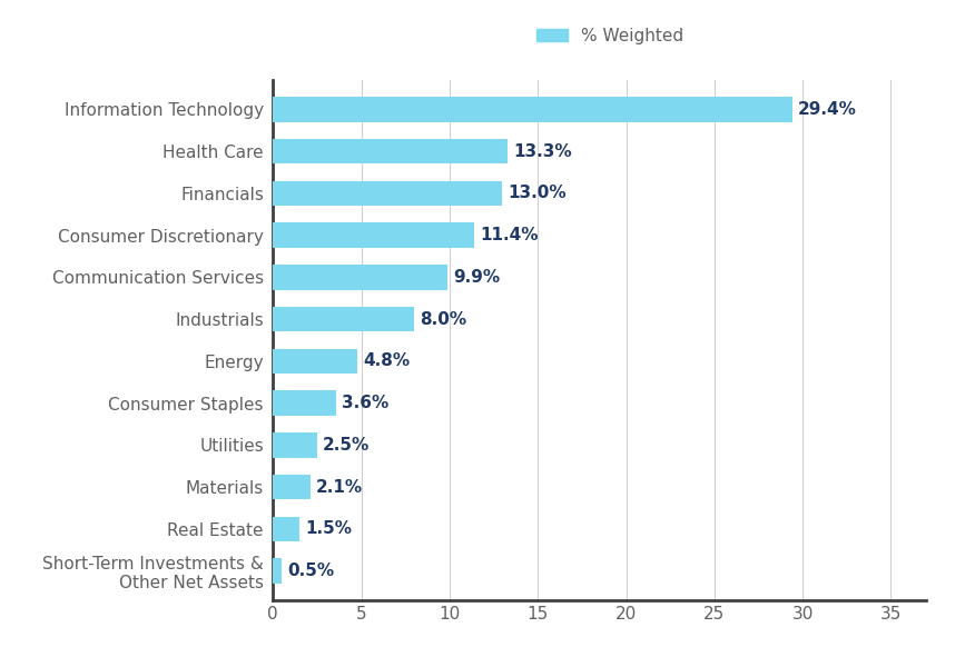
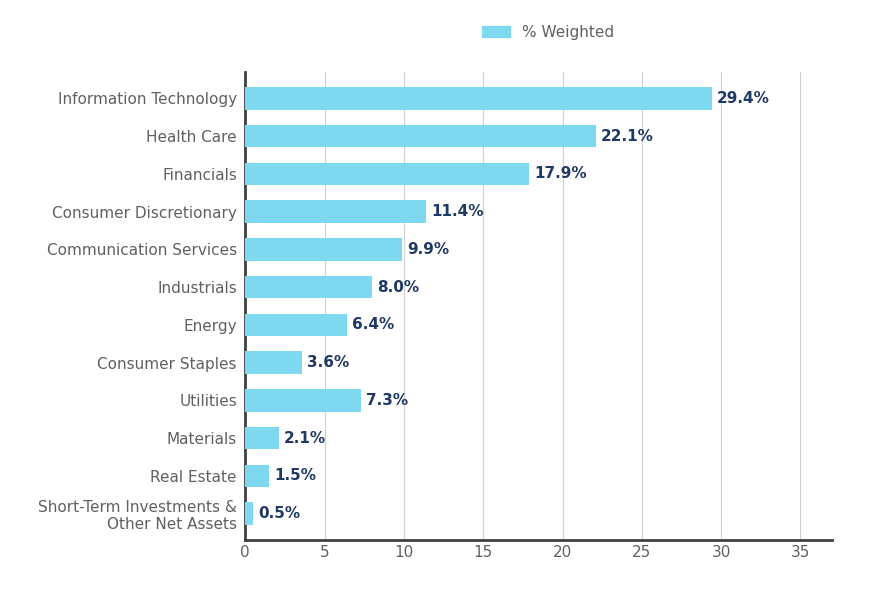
Health Care: 13.3% -> 22.1%
Financials: 13.0% -> 17.9%
Energy: 4.8% -> 6.4%
Utilities: 2.5% -> 7.3%
